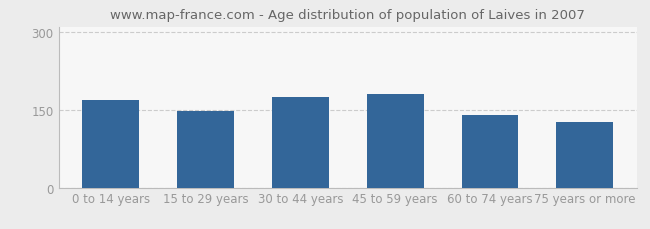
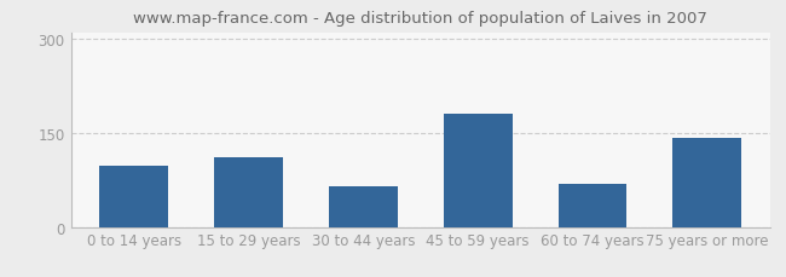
0 to 14 years: 168 -> 98
15 to 29 years: 147 -> 110
30 to 44 years: 174 -> 64
60 to 74 years: 140 -> 68
75 years or more: 127 -> 142
